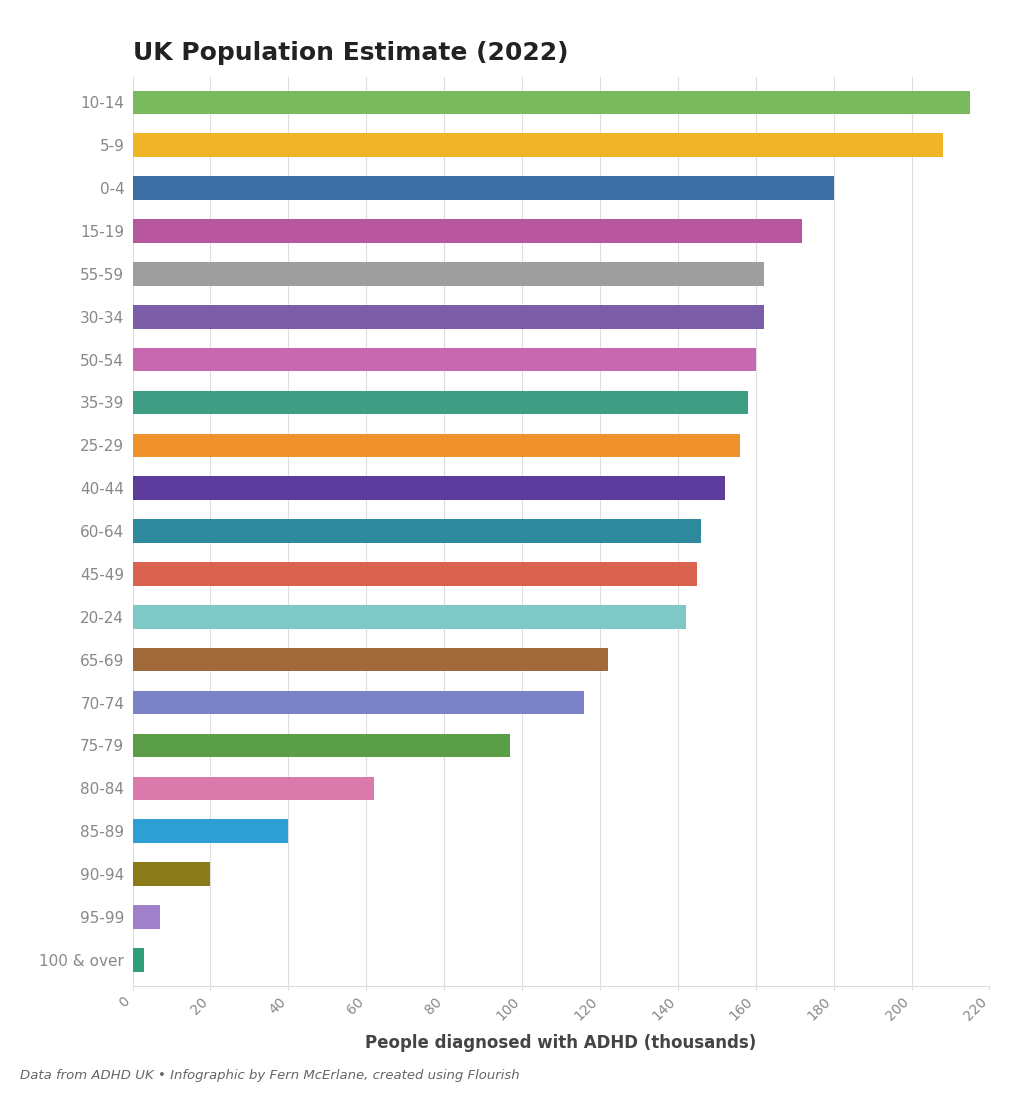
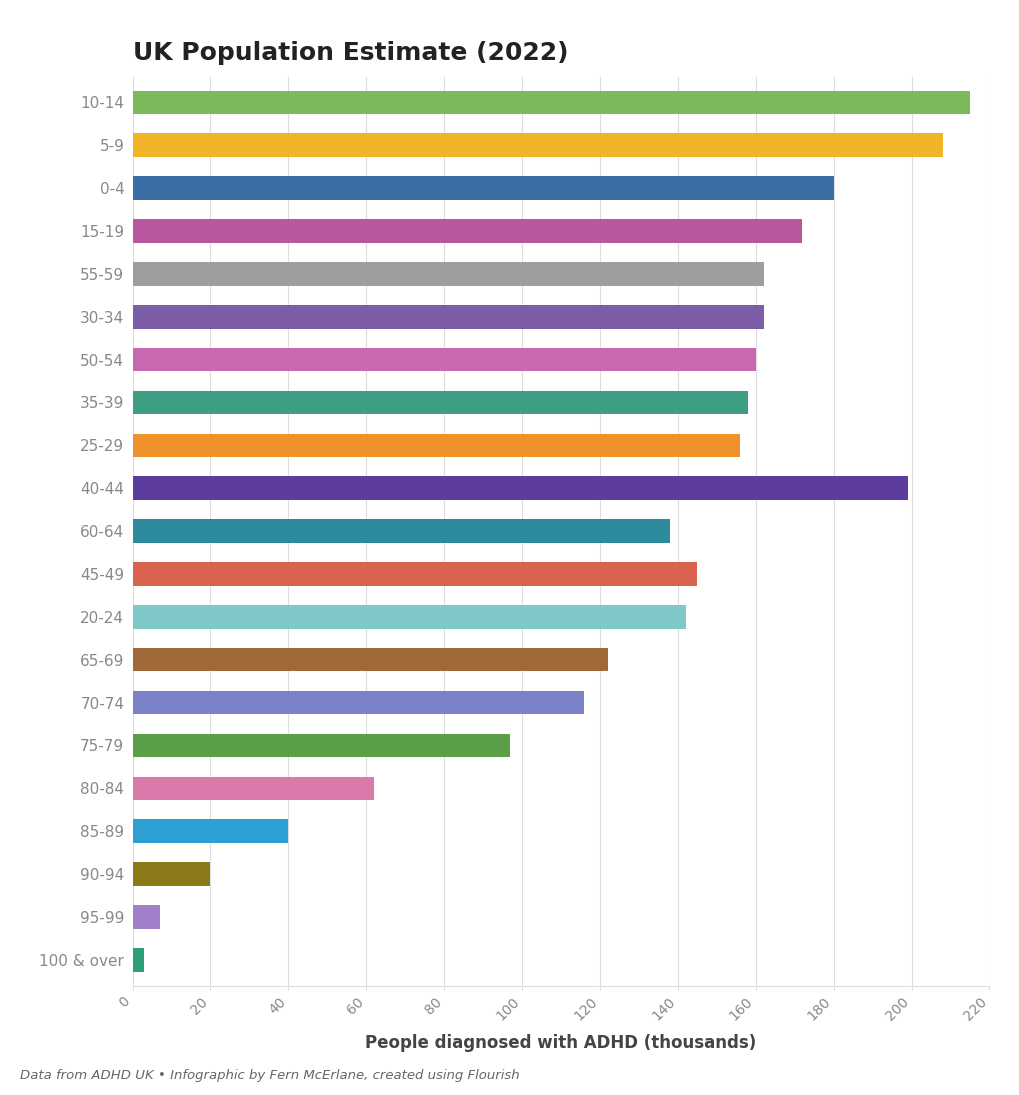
40-44: 152 -> 199
60-64: 146 -> 138
